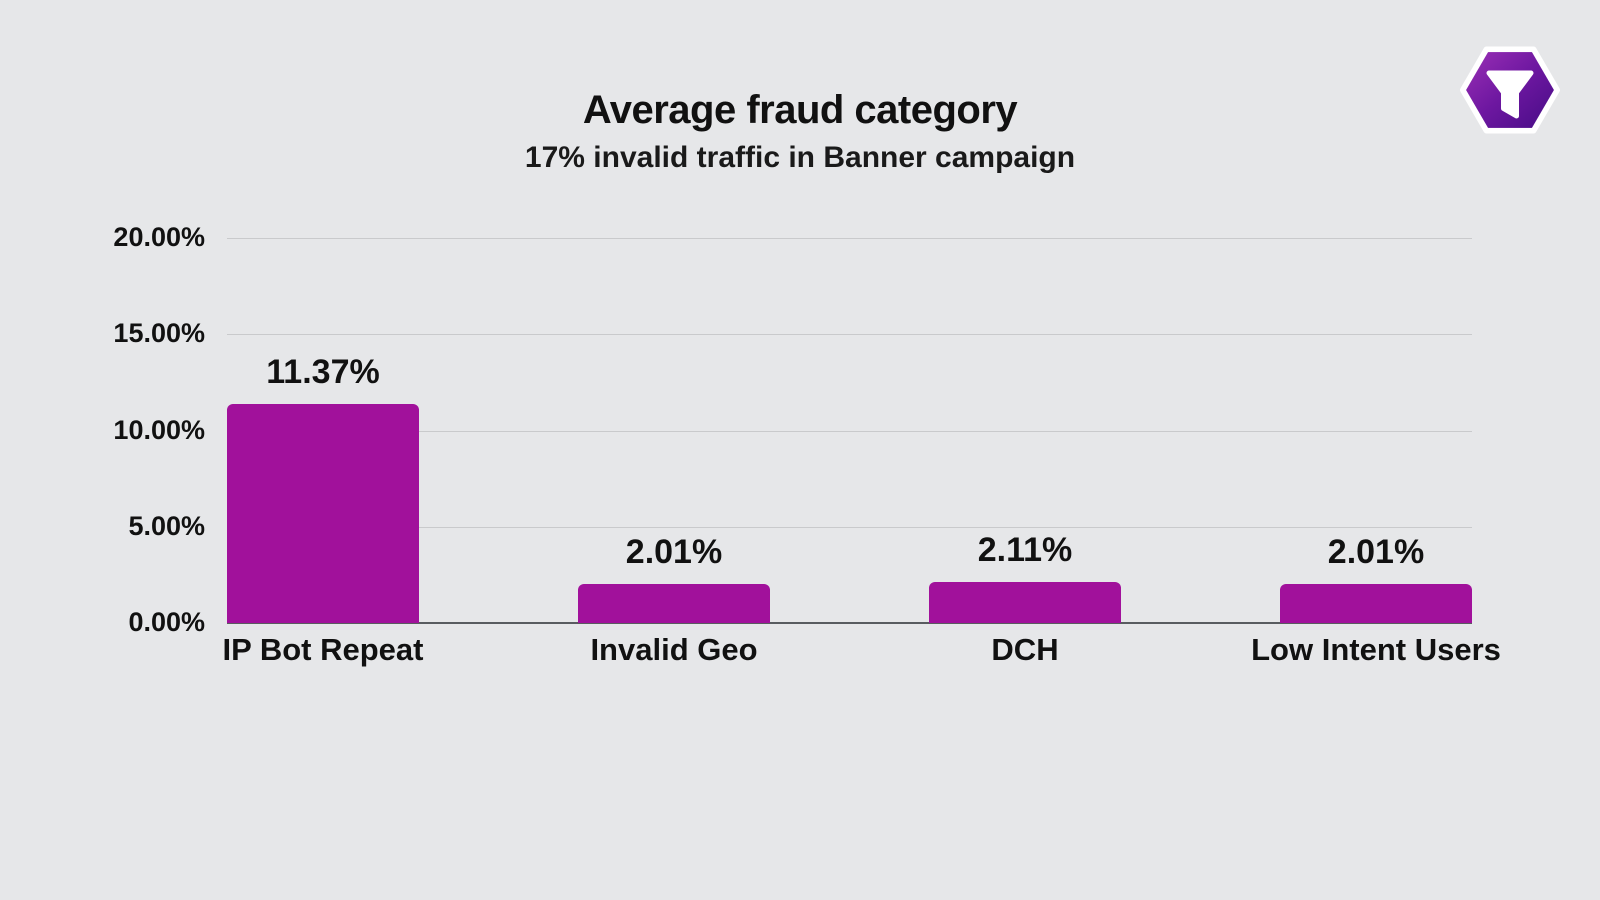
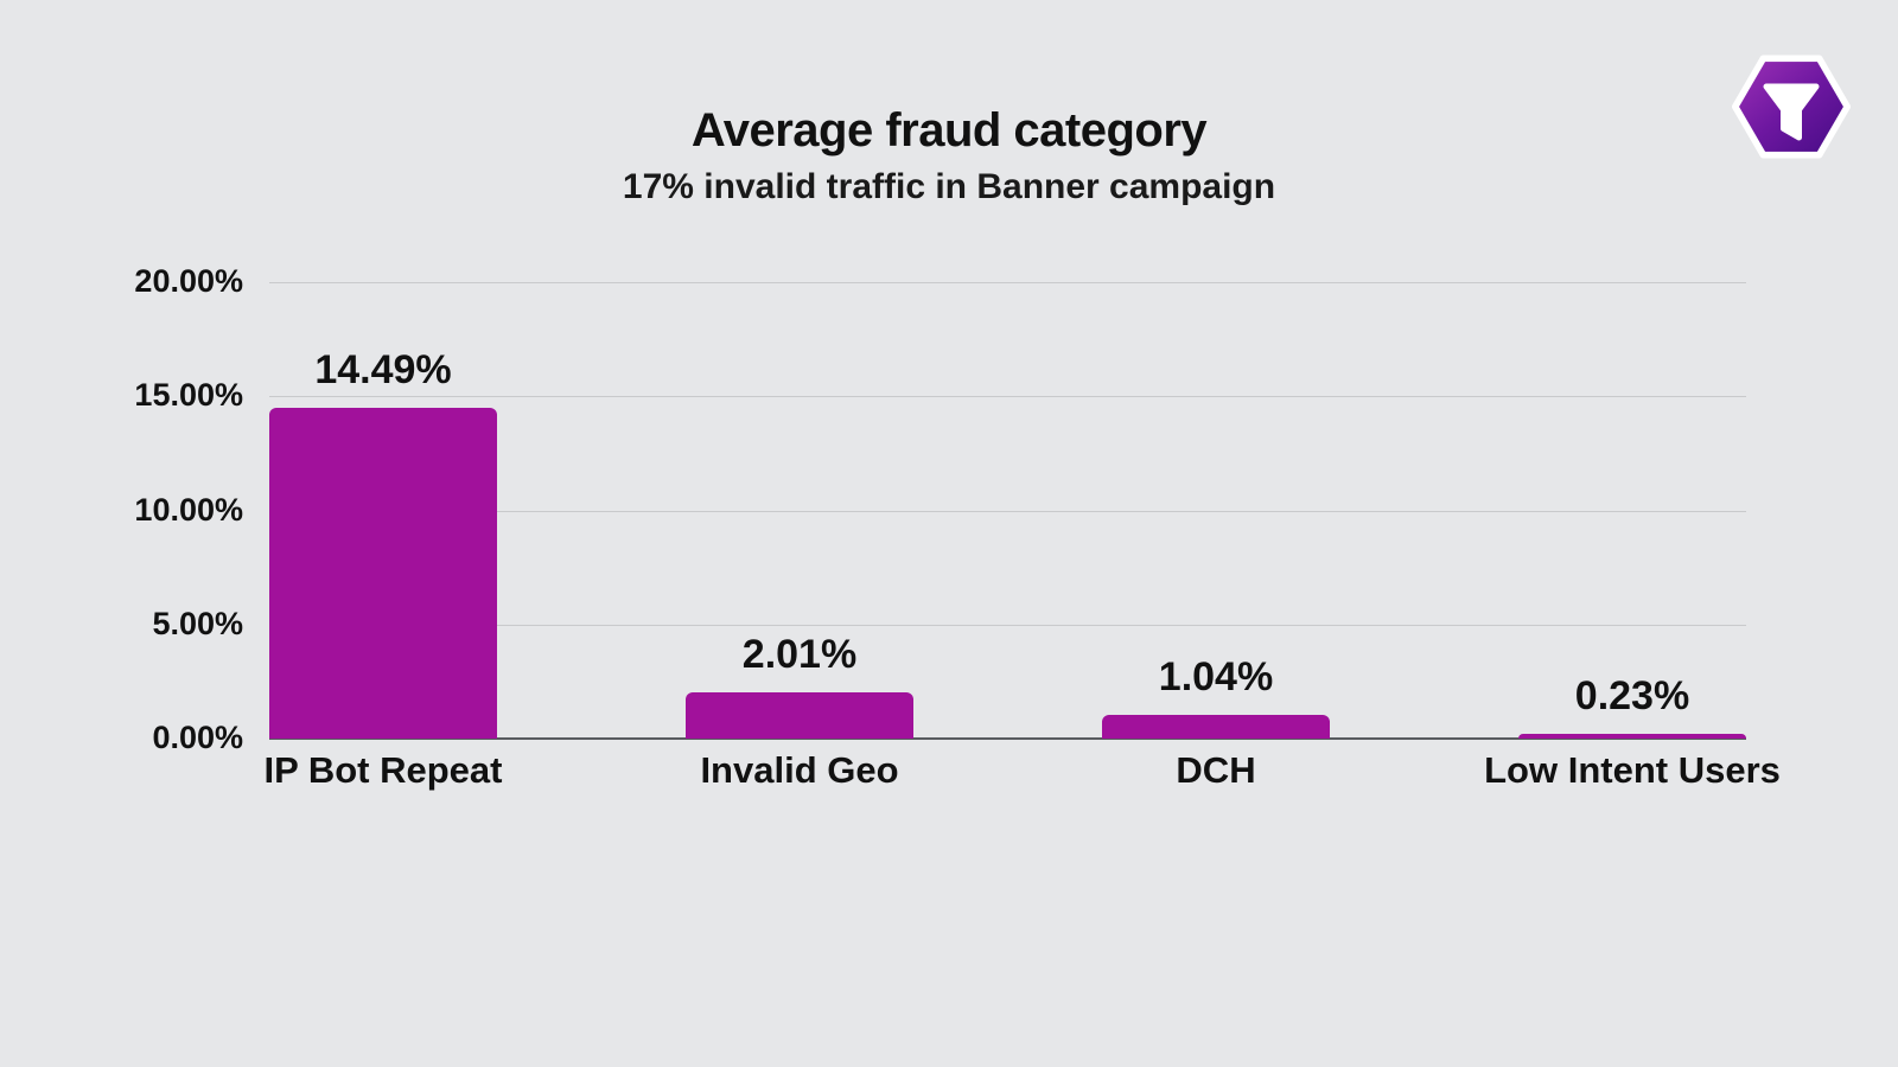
IP Bot Repeat: 11.37% -> 14.49%
DCH: 2.11% -> 1.04%
Low Intent Users: 2.01% -> 0.23%
